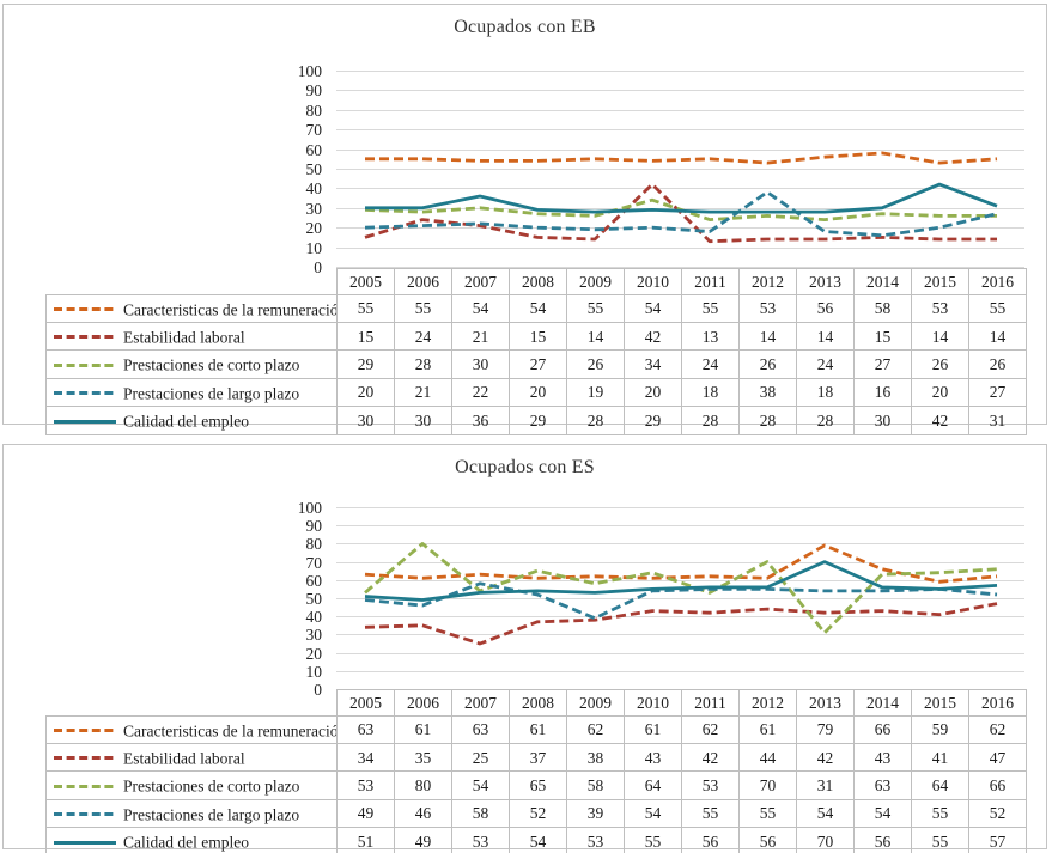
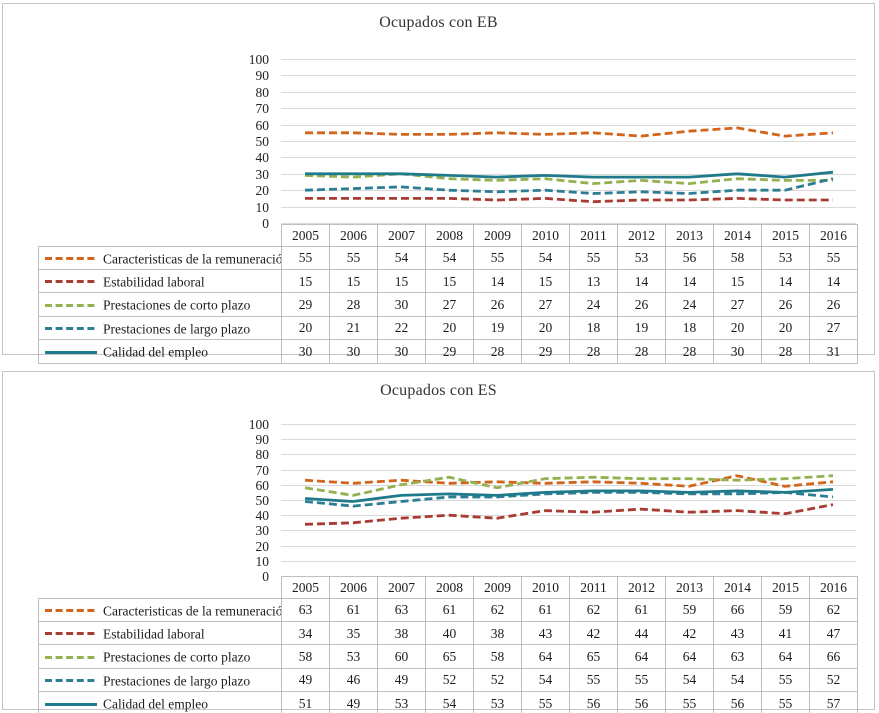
Ocupados con EB/Estabilidad laboral/2006: 24 -> 15
Ocupados con EB/Estabilidad laboral/2007: 21 -> 15
Ocupados con EB/Calidad del empleo/2007: 36 -> 30
Ocupados con EB/Estabilidad laboral/2010: 42 -> 15
Ocupados con EB/Prestaciones de corto plazo/2010: 34 -> 27
Ocupados con EB/Prestaciones de largo plazo/2012: 38 -> 19
Ocupados con EB/Prestaciones de largo plazo/2014: 16 -> 20
Ocupados con EB/Calidad del empleo/2015: 42 -> 28
Ocupados con ES/Prestaciones de corto plazo/2005: 53 -> 58
Ocupados con ES/Prestaciones de corto plazo/2006: 80 -> 53
Ocupados con ES/Estabilidad laboral/2007: 25 -> 38
Ocupados con ES/Prestaciones de corto plazo/2007: 54 -> 60
Ocupados con ES/Prestaciones de largo plazo/2007: 58 -> 49
Ocupados con ES/Estabilidad laboral/2008: 37 -> 40
Ocupados con ES/Prestaciones de largo plazo/2009: 39 -> 52
Ocupados con ES/Prestaciones de corto plazo/2011: 53 -> 65
Ocupados con ES/Prestaciones de corto plazo/2012: 70 -> 64
Ocupados con ES/Caracteristicas de la remuneración/2013: 79 -> 59
Ocupados con ES/Prestaciones de corto plazo/2013: 31 -> 64
Ocupados con ES/Calidad del empleo/2013: 70 -> 55
